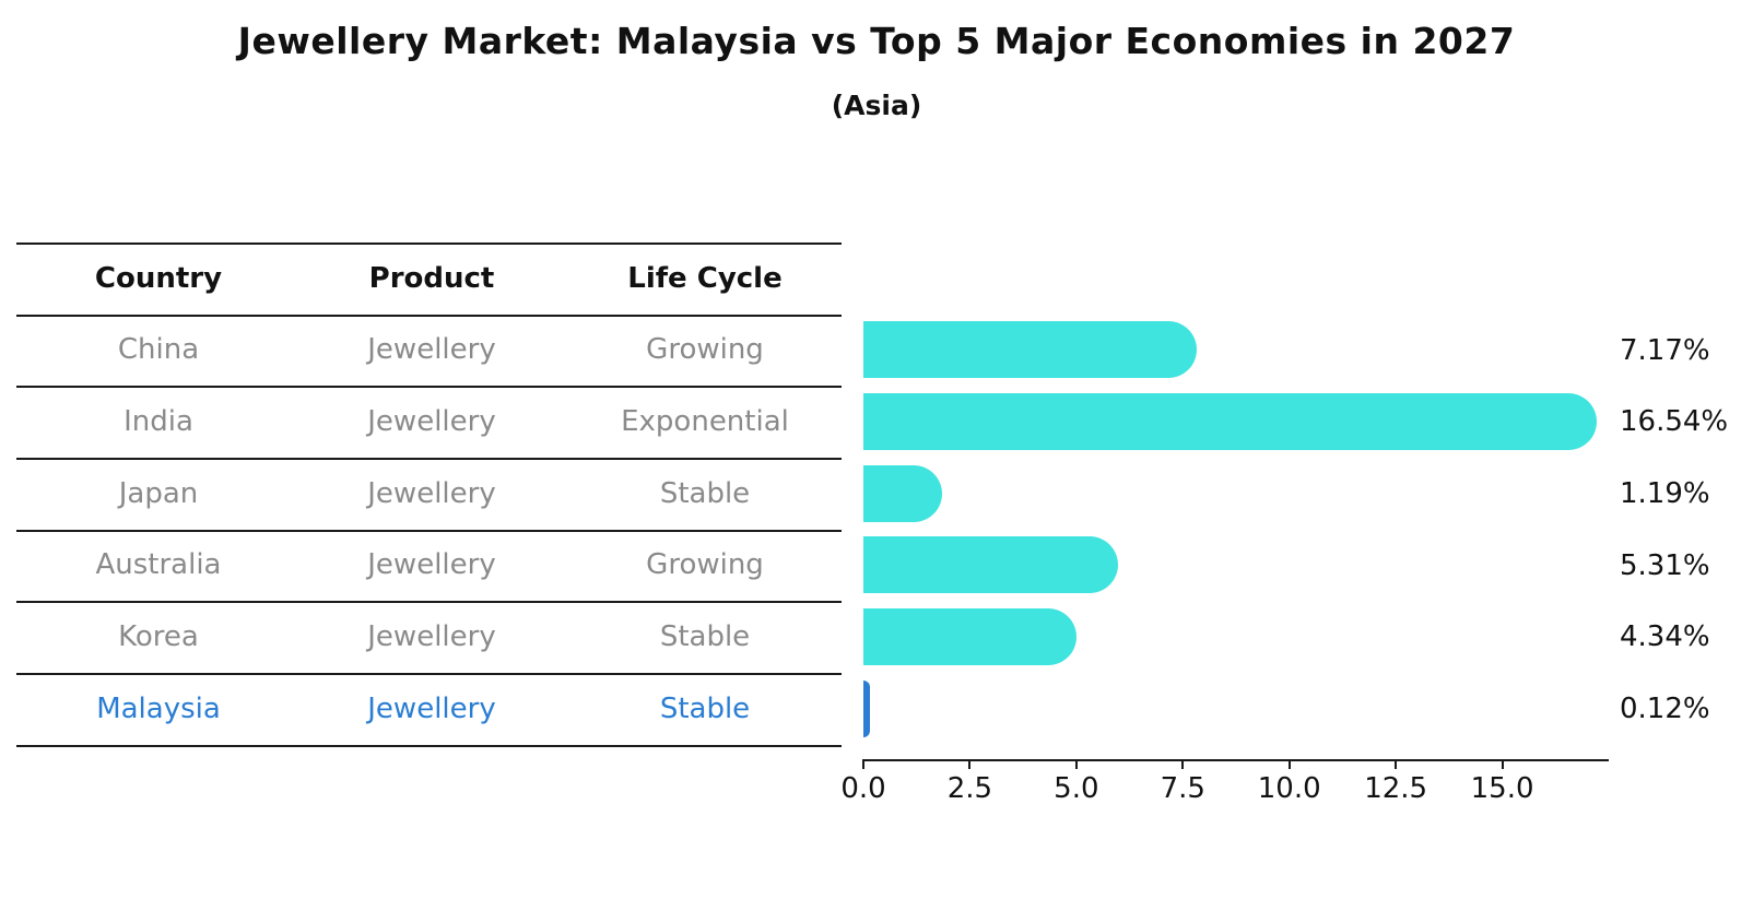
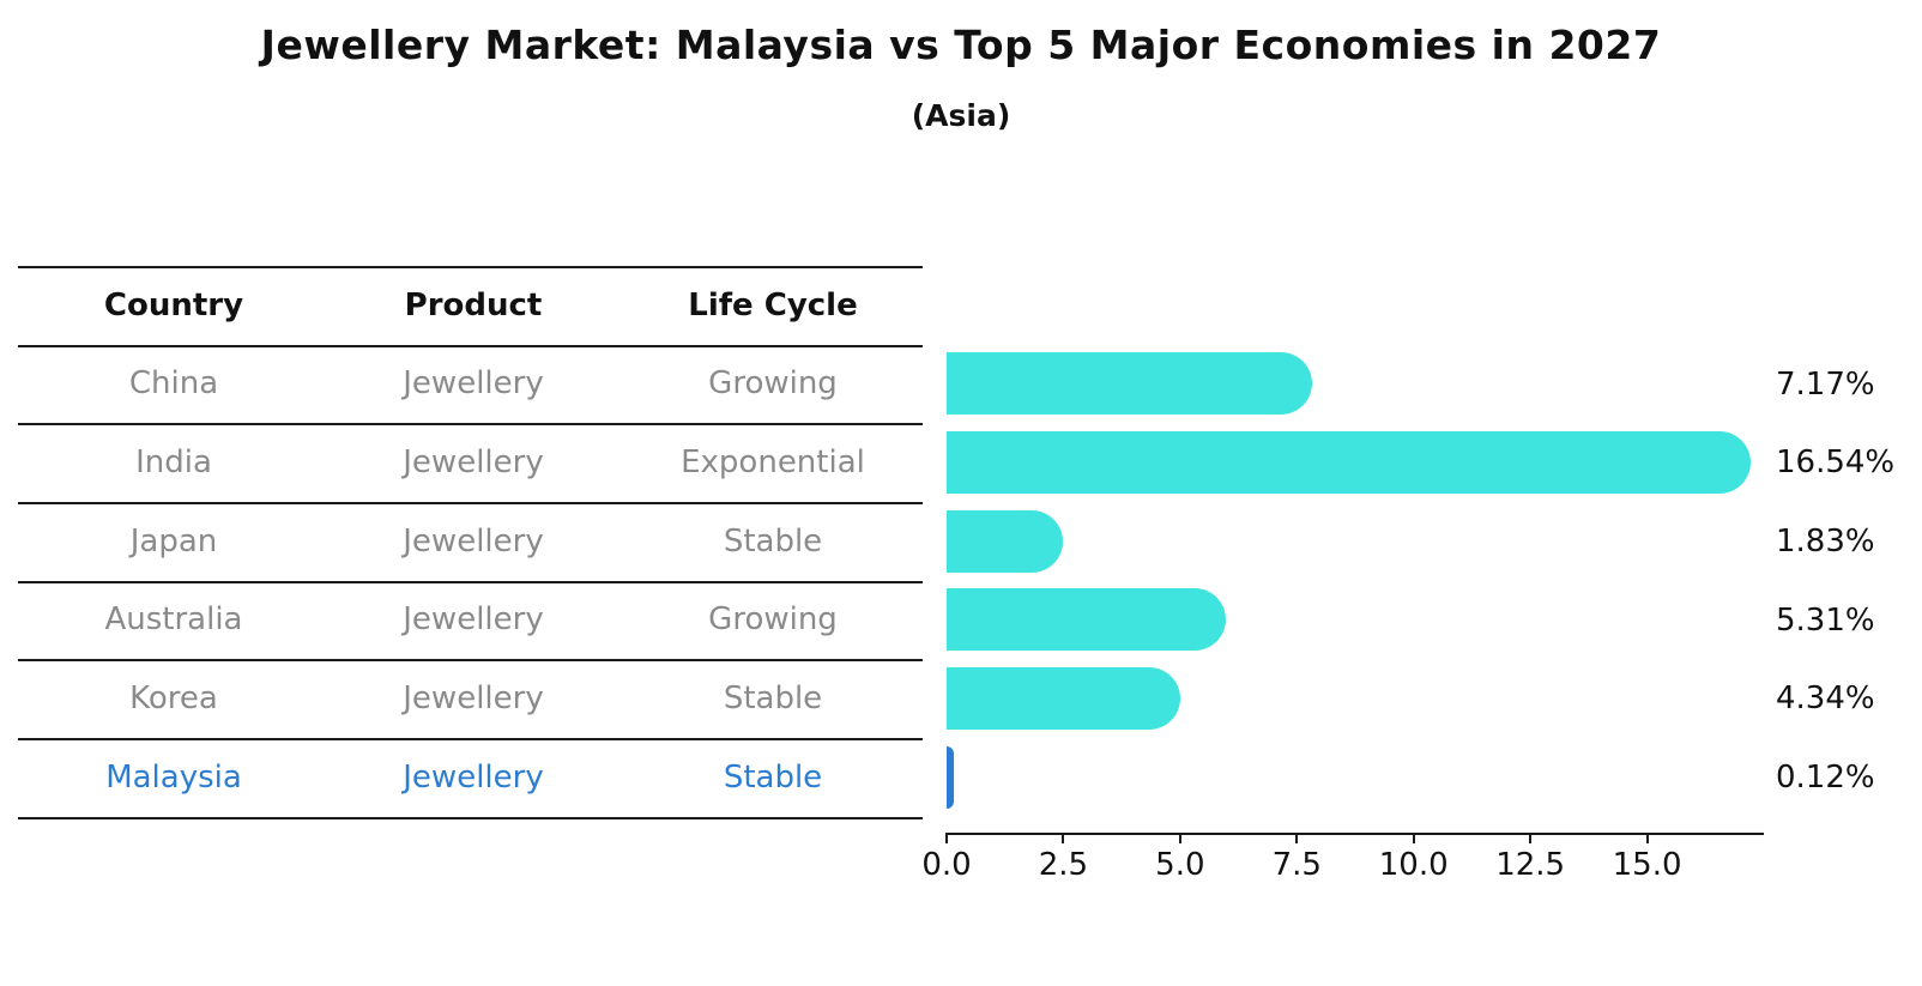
Japan: 1.19% -> 1.83%
